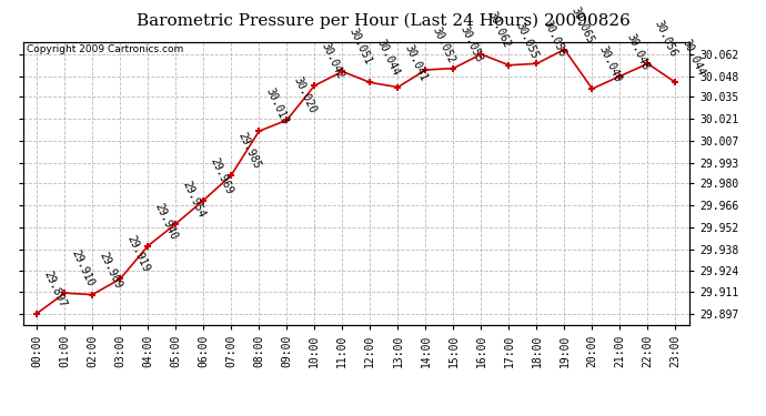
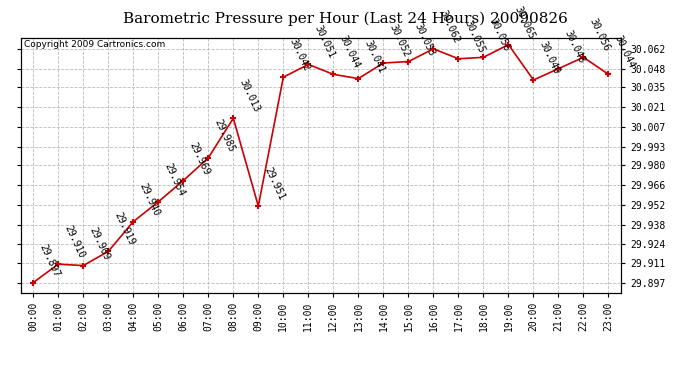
09:00: 30.020 -> 29.951
